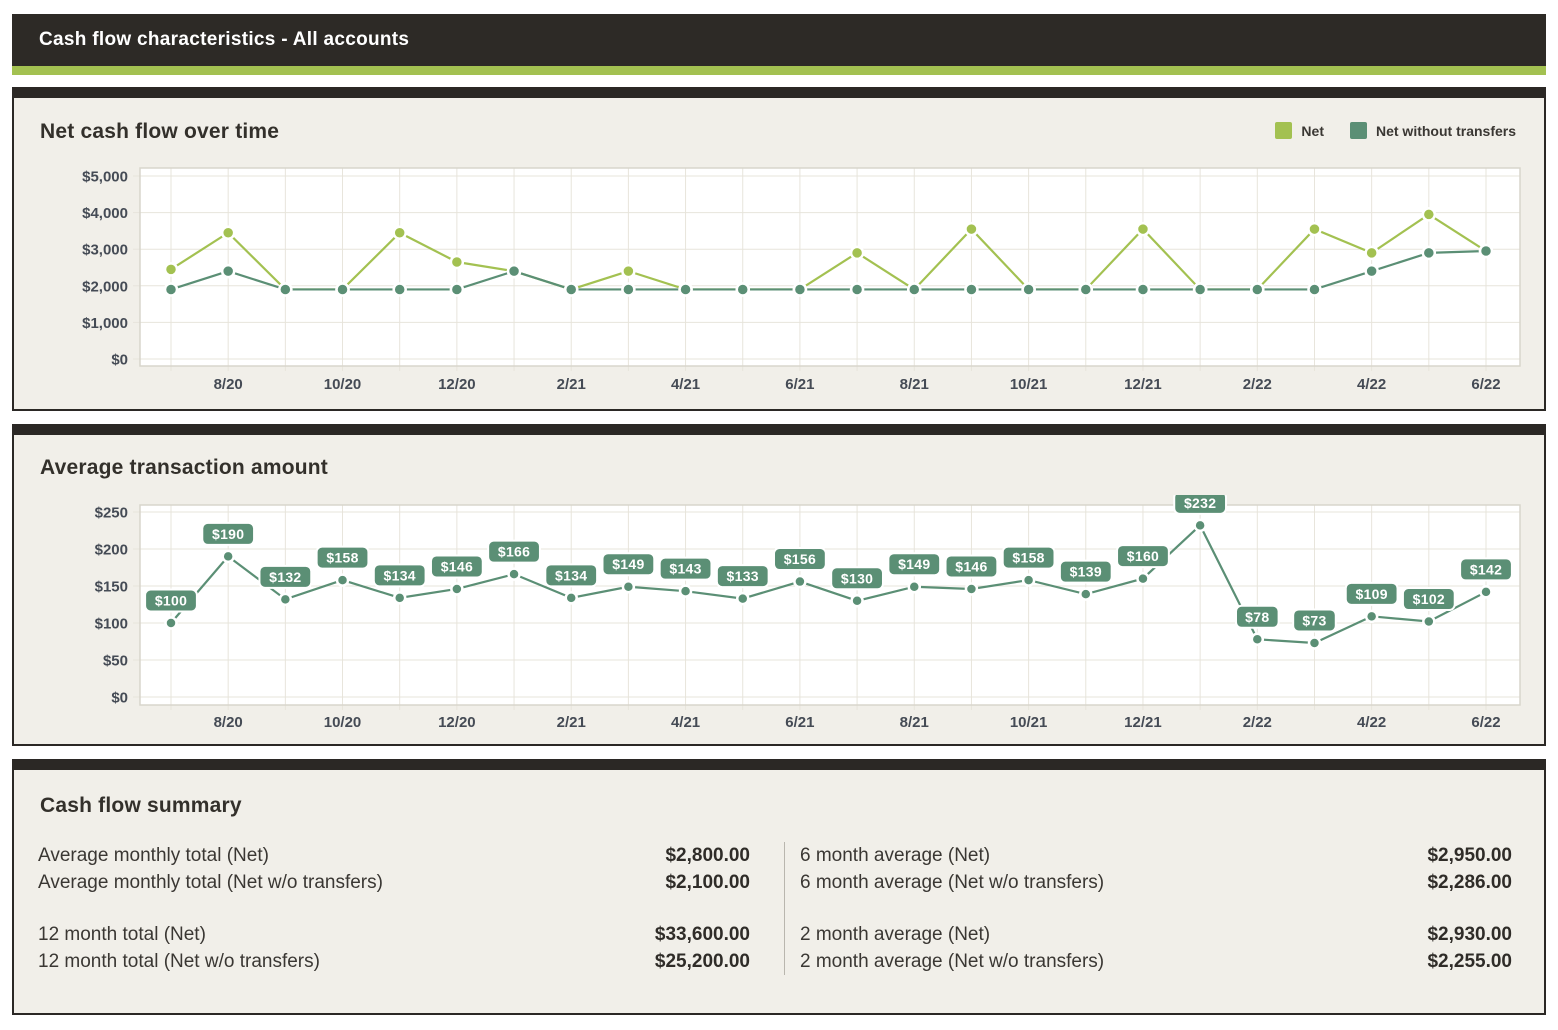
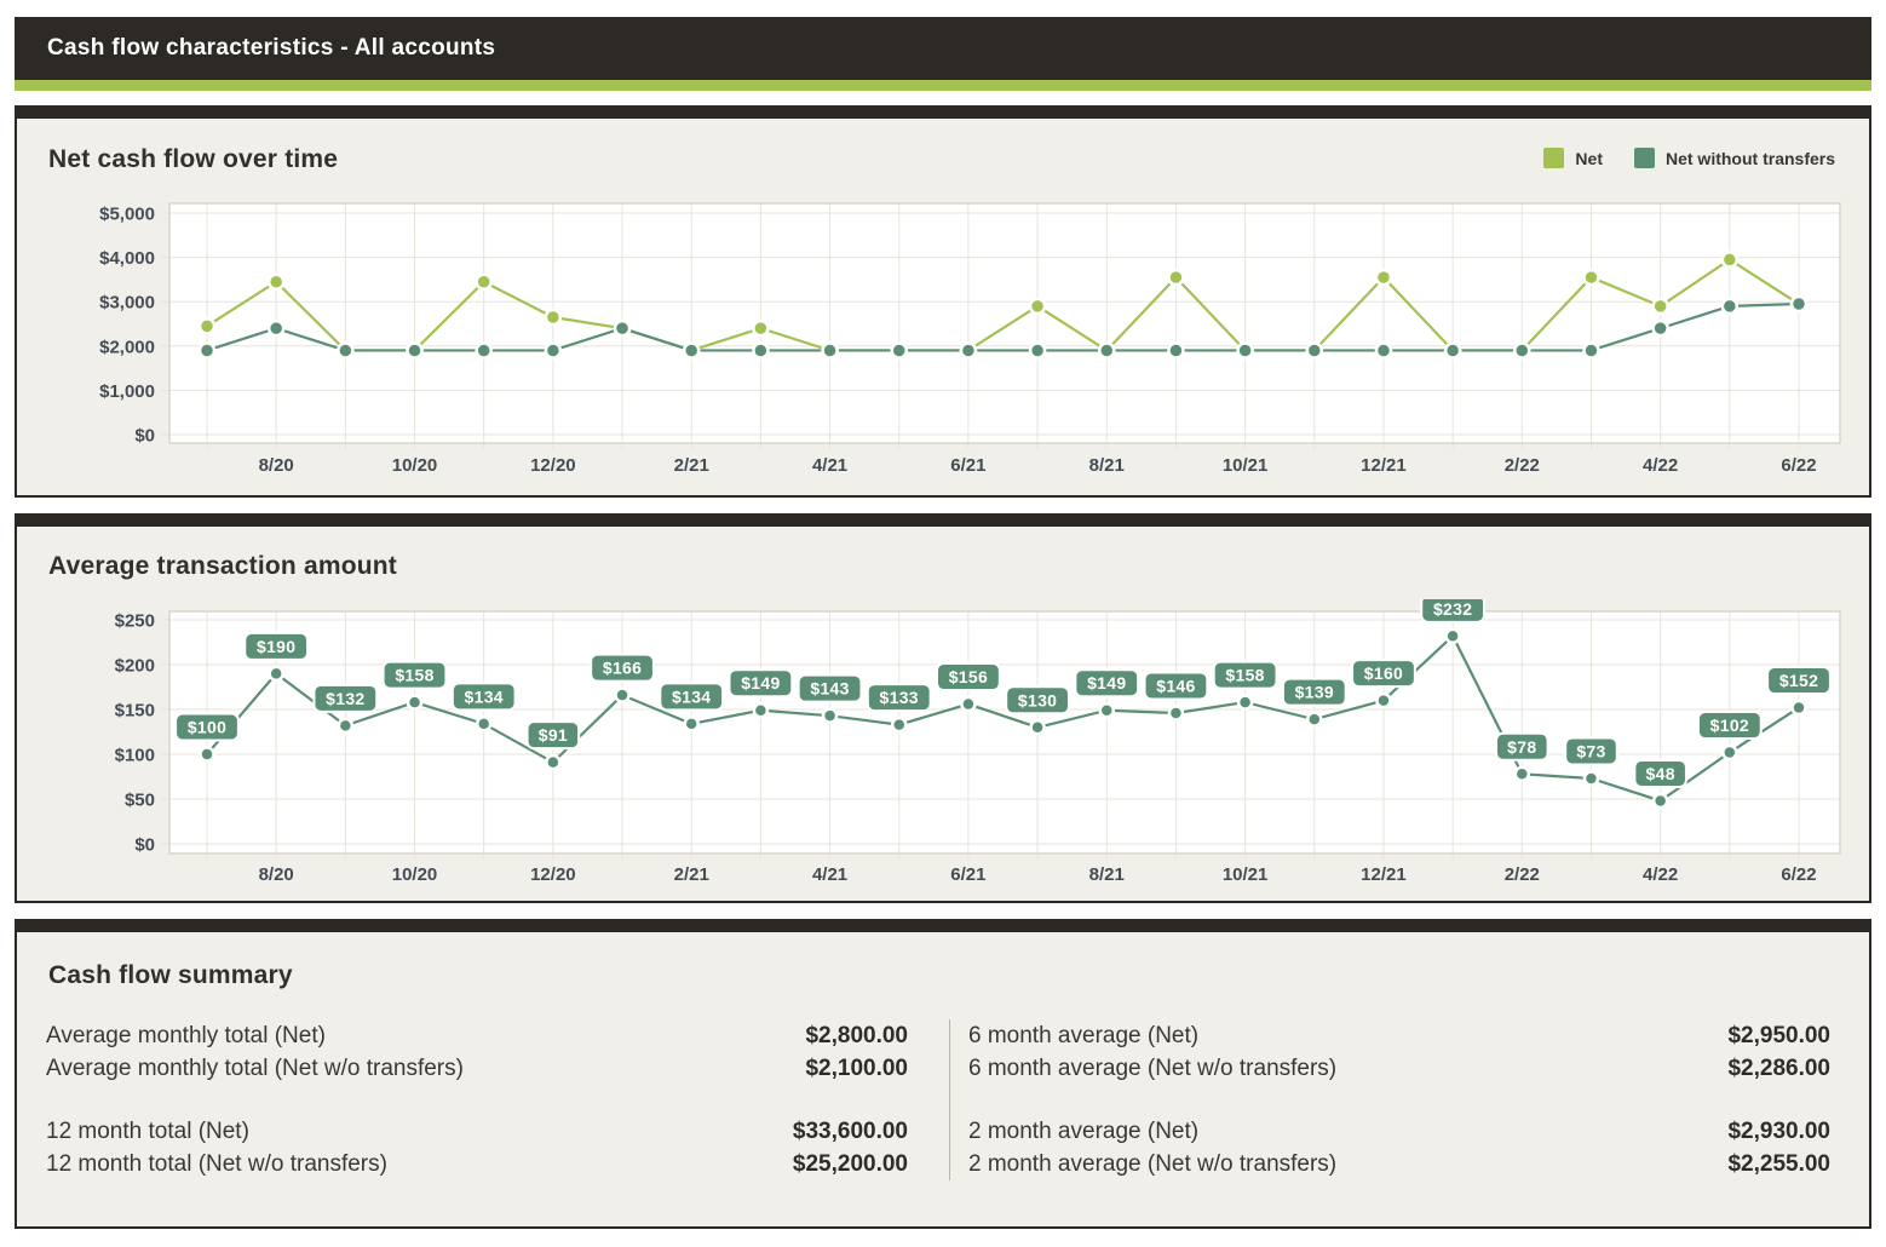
Average transaction amount/12/20: $146 -> $91
Average transaction amount/4/22: $109 -> $48
Average transaction amount/6/22: $142 -> $152
